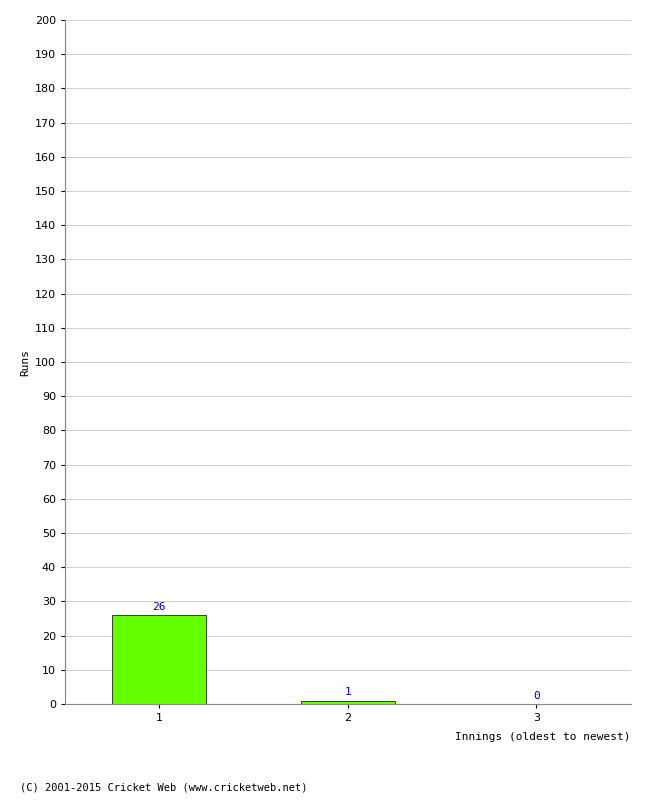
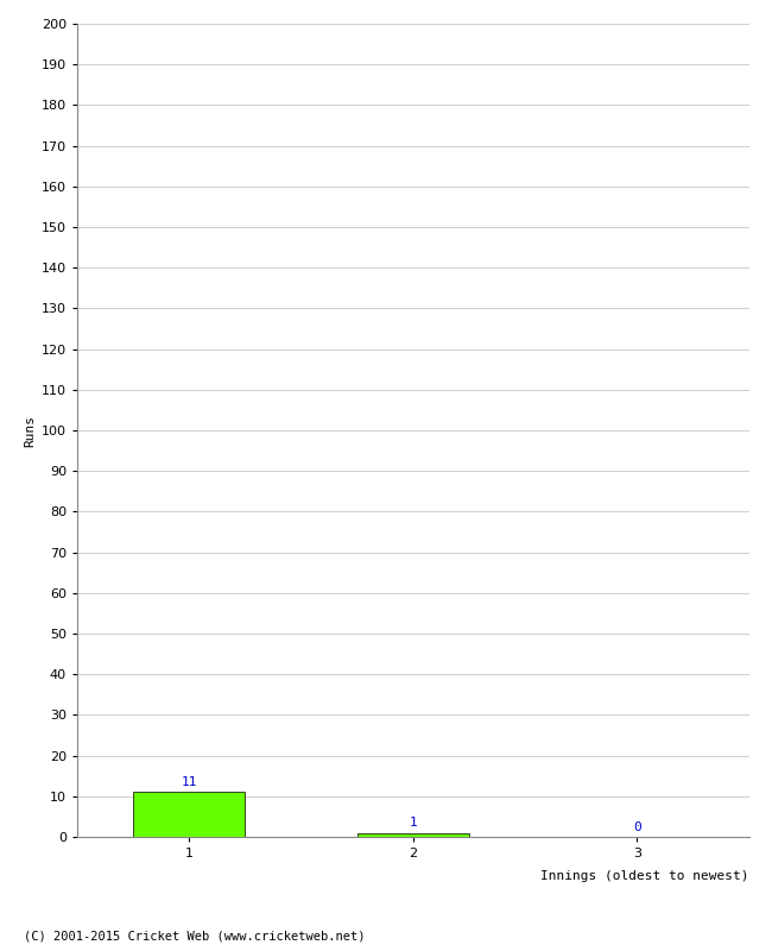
1: 26 -> 11
